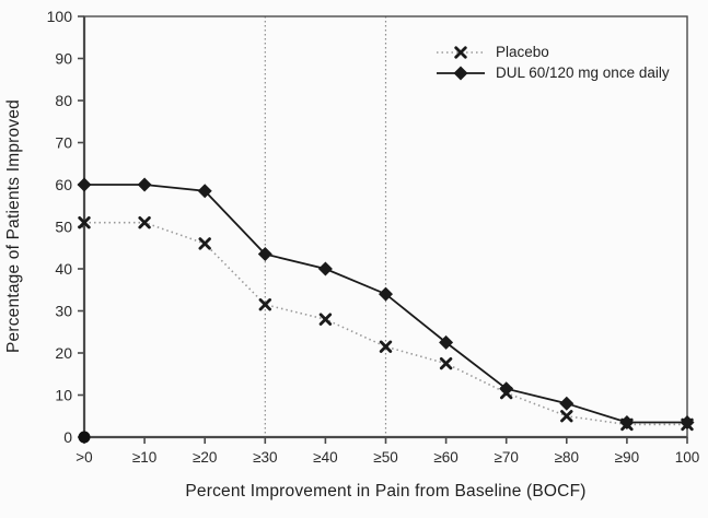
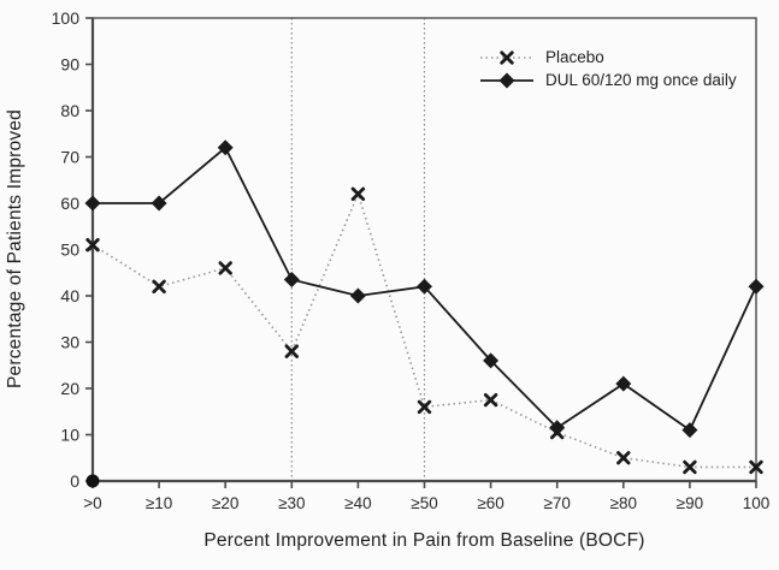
Placebo/≥10: 51 -> 42
DUL 60/120 mg once daily/≥20: 58 -> 72
Placebo/≥30: 32 -> 28
Placebo/≥40: 28 -> 62
Placebo/≥50: 22 -> 16
DUL 60/120 mg once daily/≥50: 34 -> 42
DUL 60/120 mg once daily/≥60: 22 -> 26
DUL 60/120 mg once daily/≥80: 8 -> 21
DUL 60/120 mg once daily/≥90: 4 -> 11
DUL 60/120 mg once daily/100: 4 -> 42
